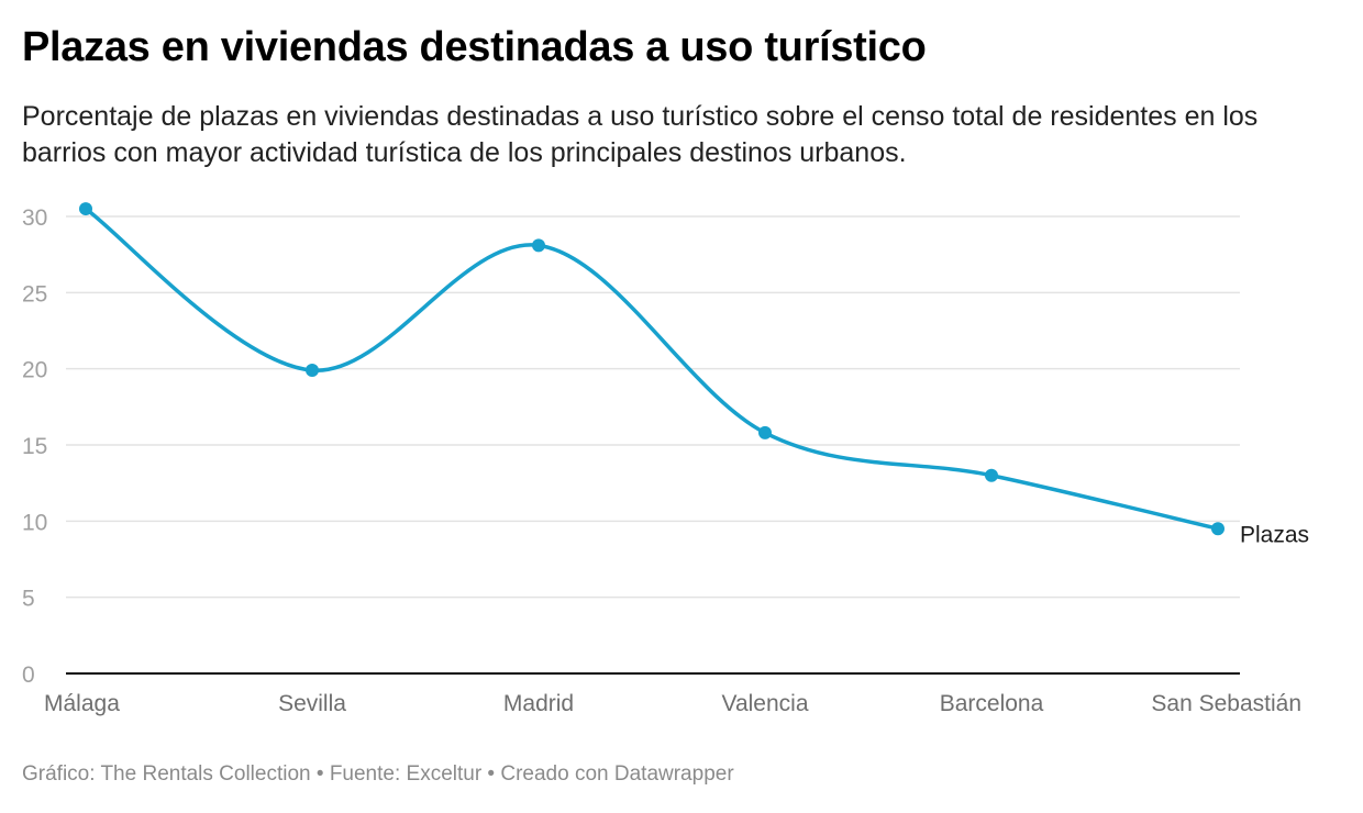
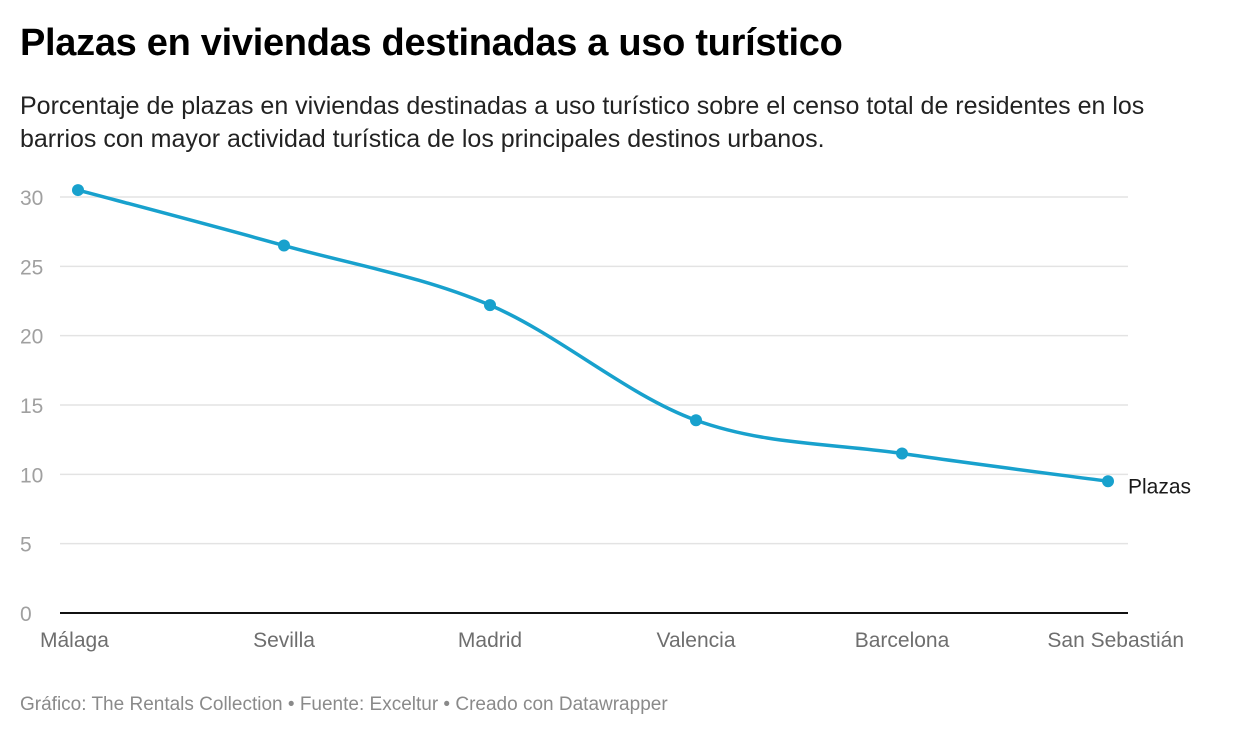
Sevilla: 19.9 -> 26.5
Madrid: 28.1 -> 22.2
Valencia: 15.8 -> 13.9
Barcelona: 13.0 -> 11.5
